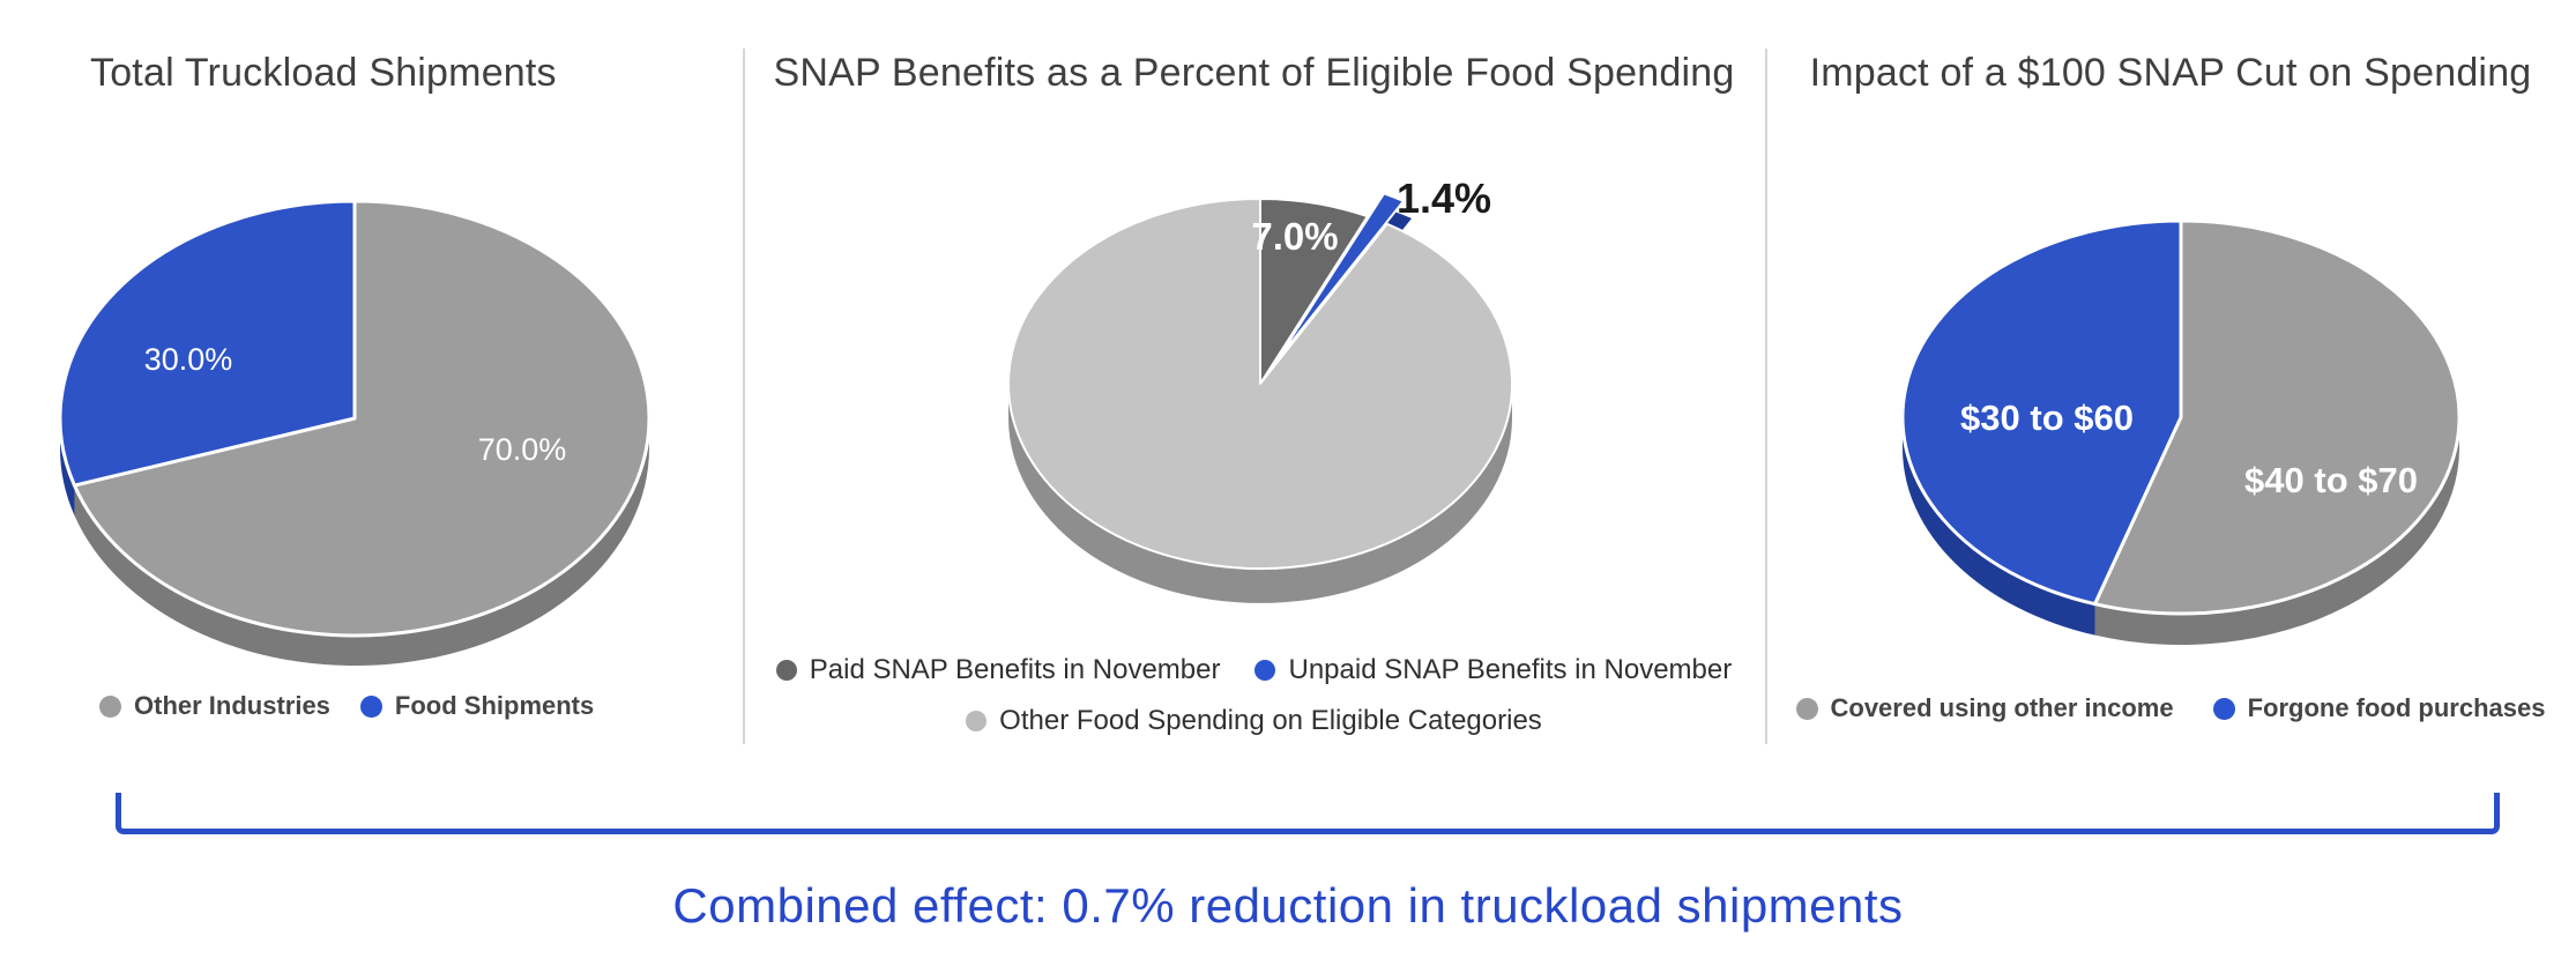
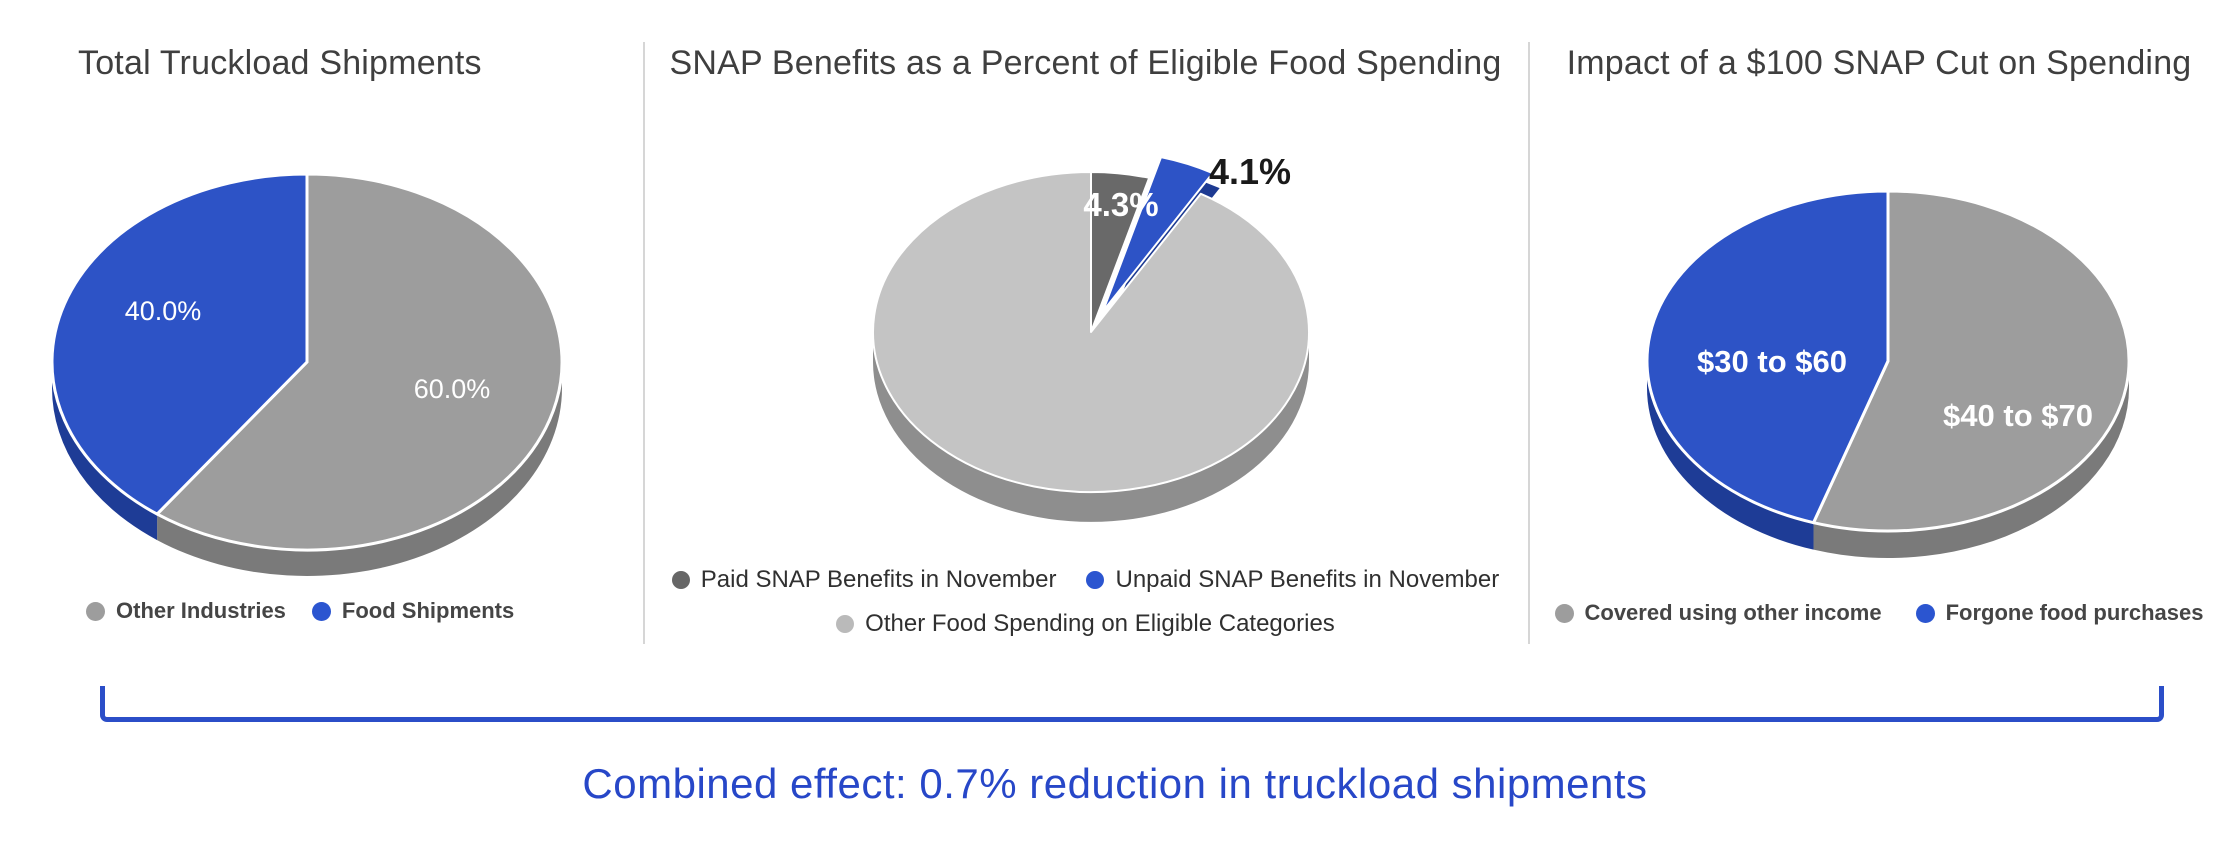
Total Truckload Shipments/Other Industries: 70.0% -> 60.0%
Total Truckload Shipments/Food Shipments: 30.0% -> 40.0%
SNAP Benefits as a Percent of Eligible Food Spending/Paid SNAP Benefits in November: 7.0% -> 4.3%
SNAP Benefits as a Percent of Eligible Food Spending/Unpaid SNAP Benefits in November: 1.4% -> 4.1%
